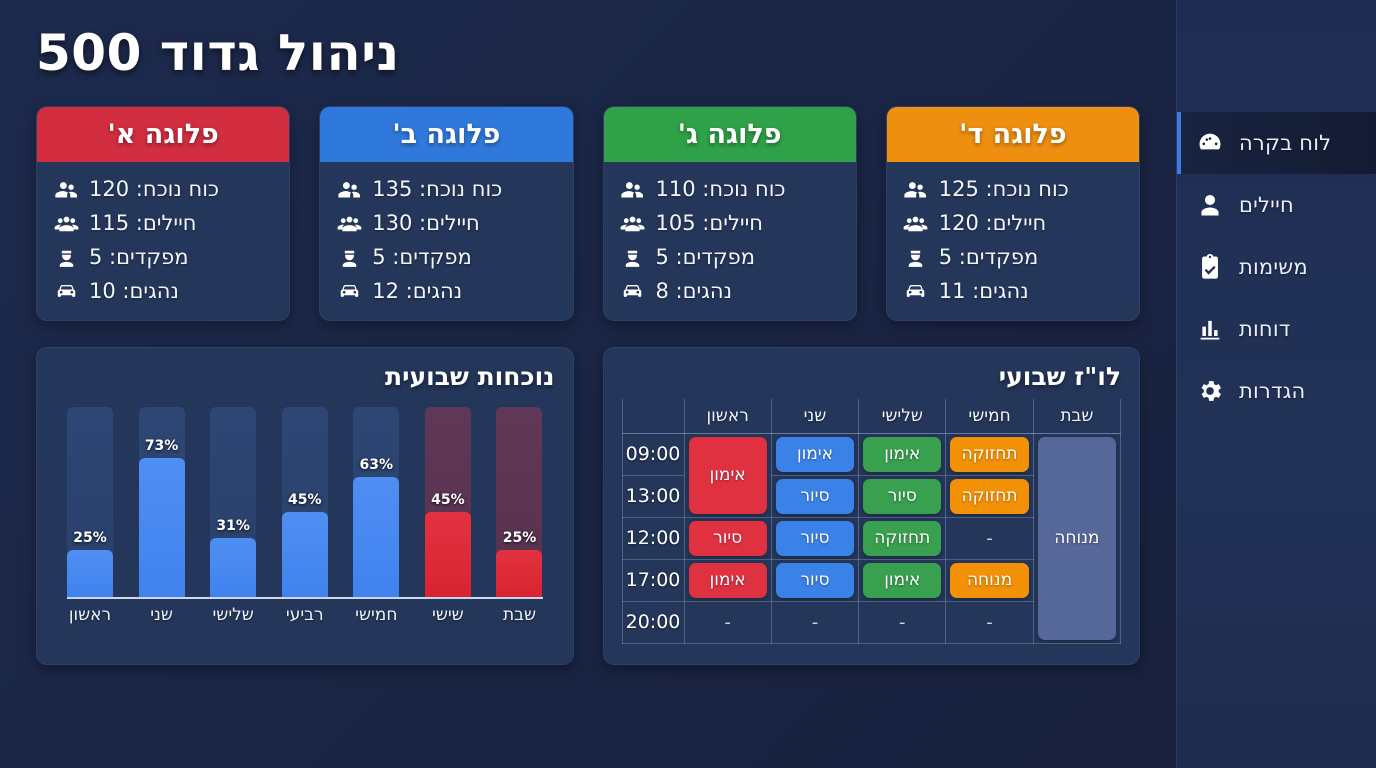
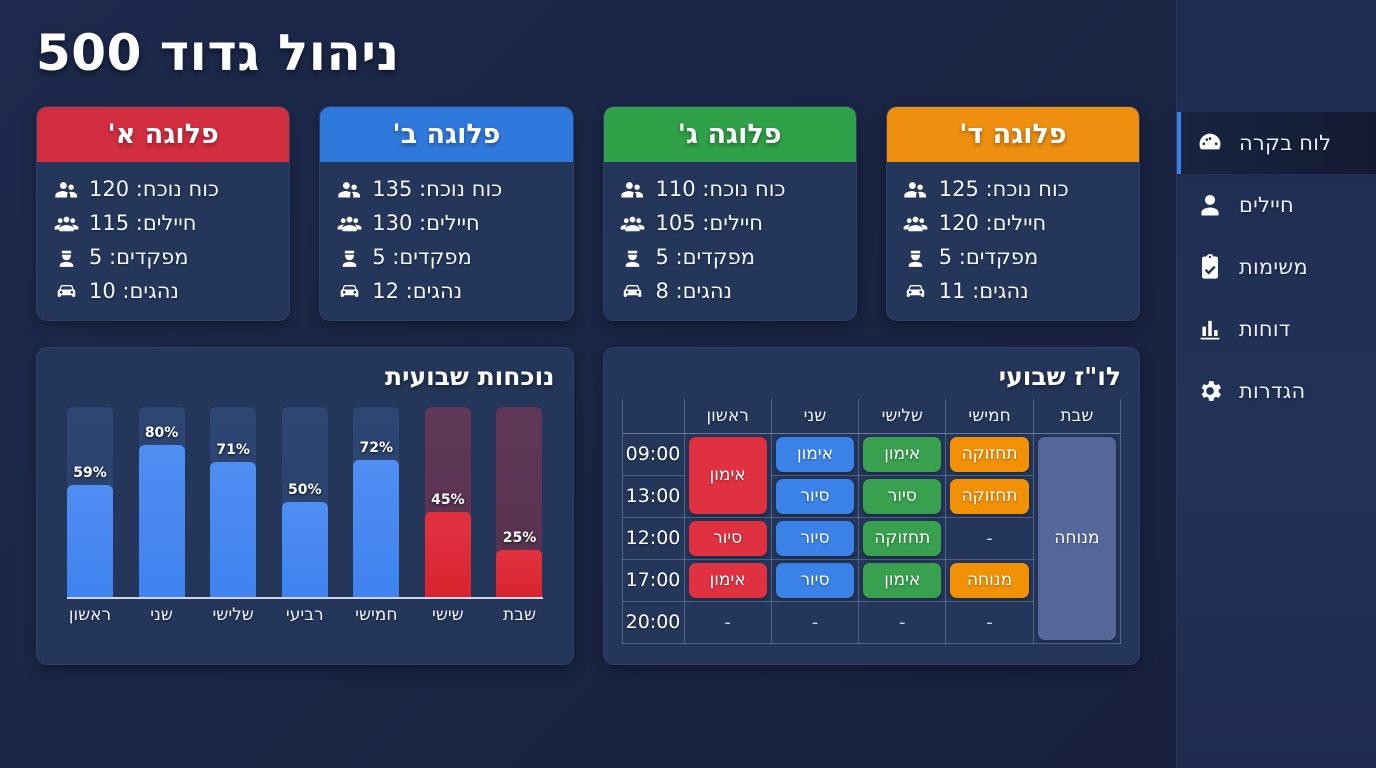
ראשון: 25% -> 59%
שני: 73% -> 80%
שלישי: 31% -> 71%
רביעי: 45% -> 50%
חמישי: 63% -> 72%
